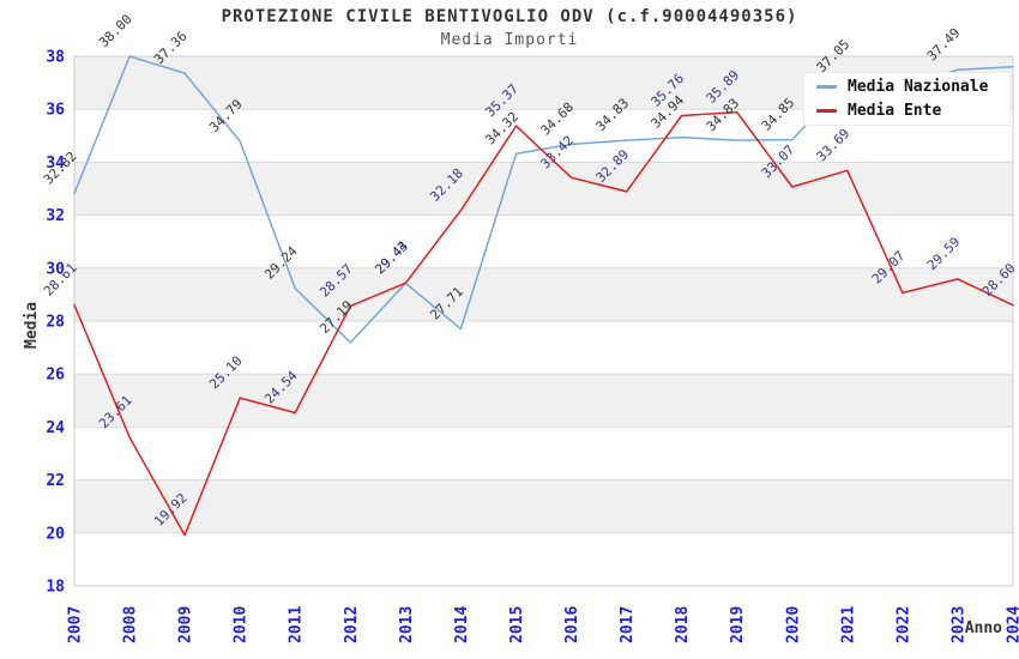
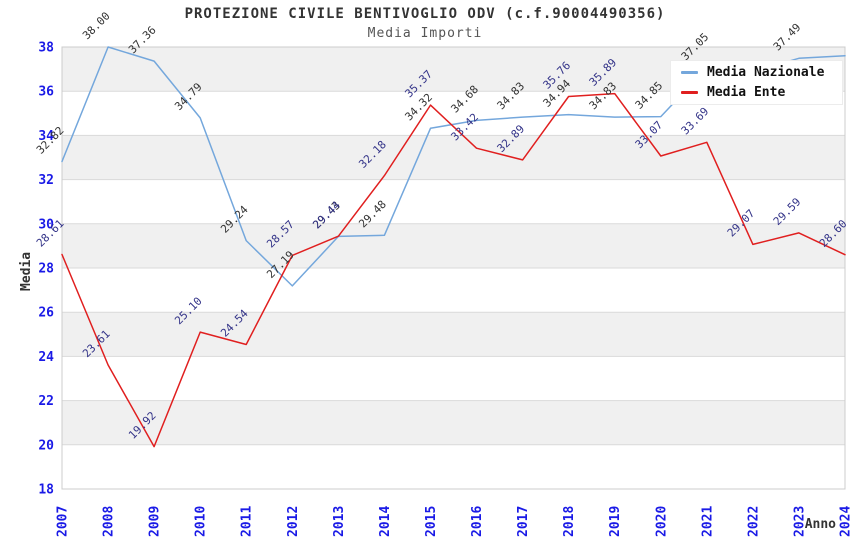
Media Nazionale/2014: 27.71 -> 29.48
